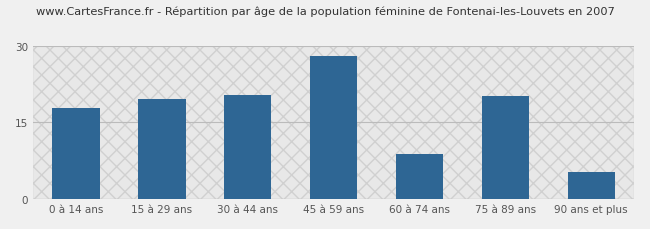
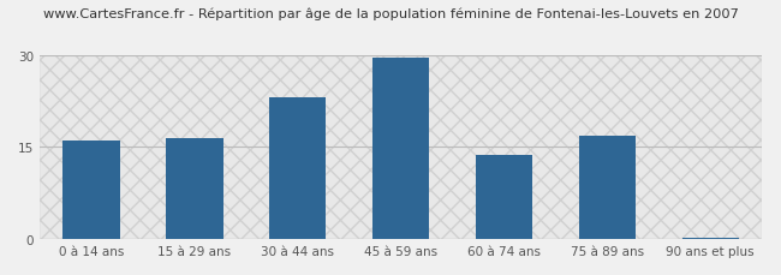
0 à 14 ans: 17.8 -> 16.1
15 à 29 ans: 19.6 -> 16.5
30 à 44 ans: 20.4 -> 23.0
45 à 59 ans: 28.0 -> 29.5
60 à 74 ans: 8.8 -> 13.8
75 à 89 ans: 20.2 -> 16.8
90 ans et plus: 5.4 -> 0.3
